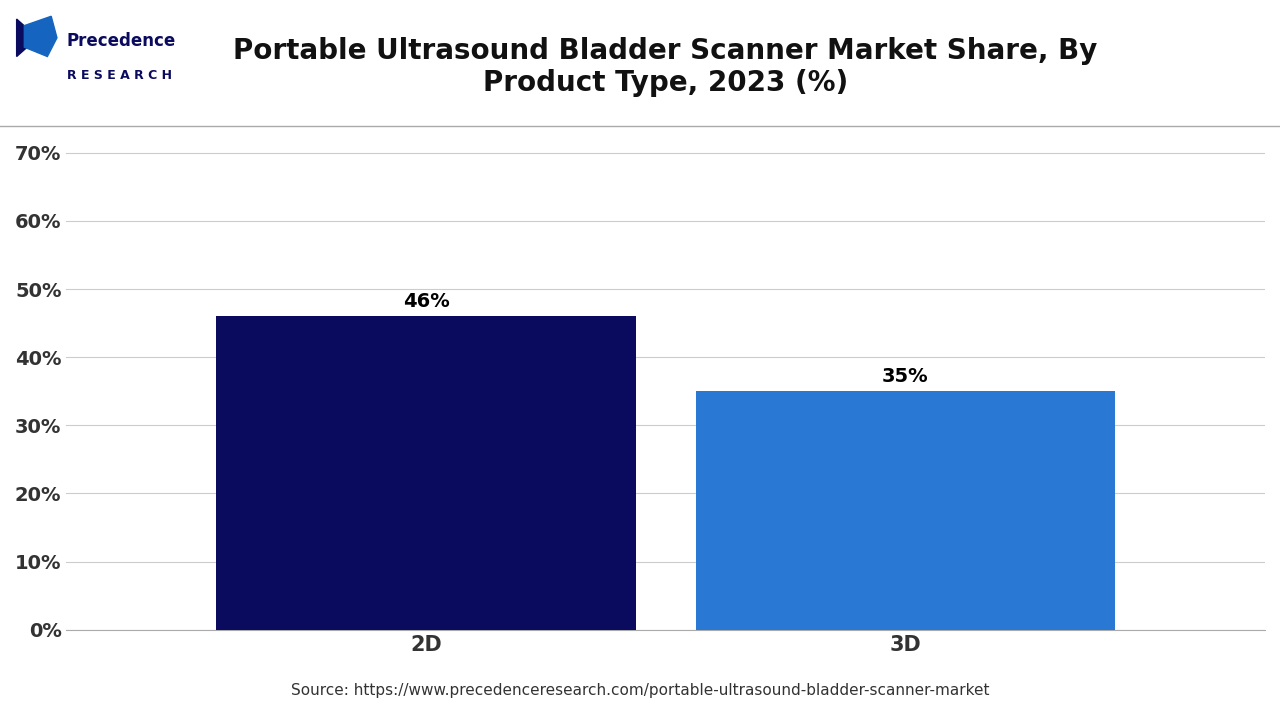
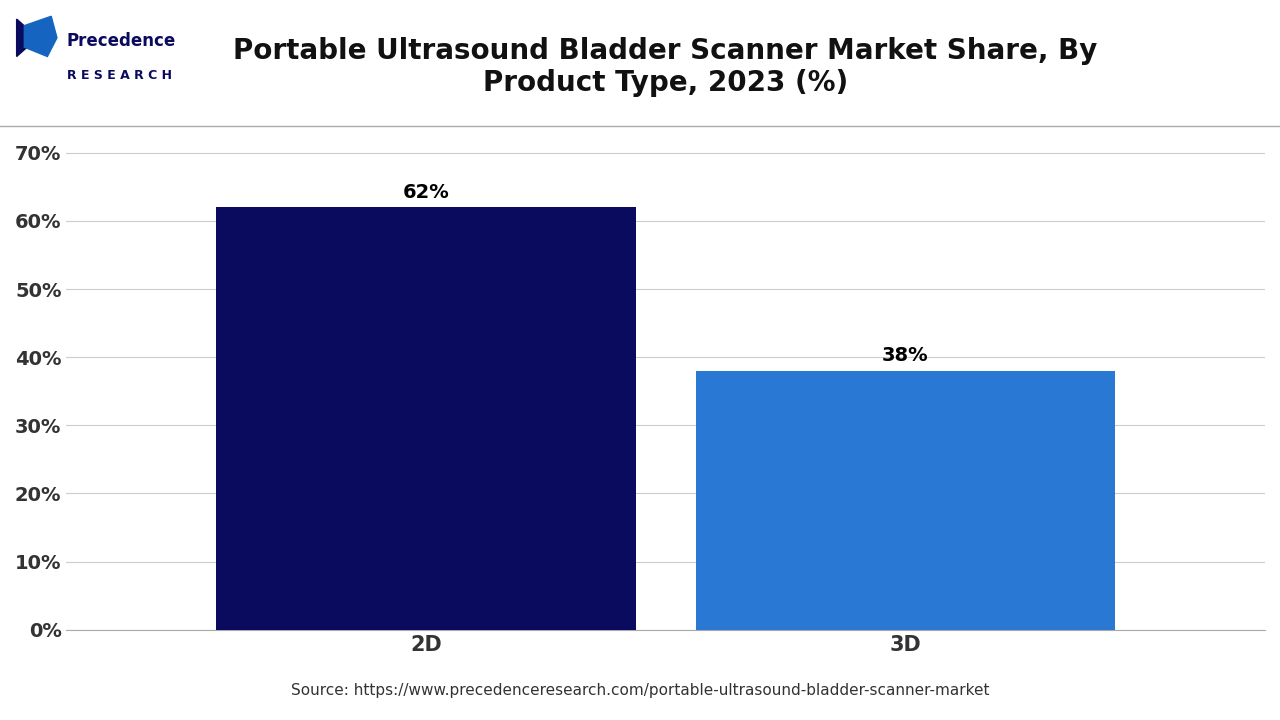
2D: 46% -> 62%
3D: 35% -> 38%
